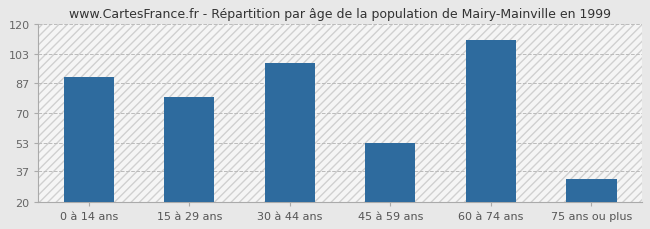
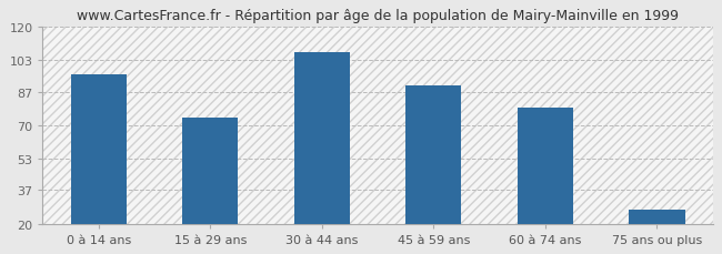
0 à 14 ans: 90 -> 96
15 à 29 ans: 79 -> 74
30 à 44 ans: 98 -> 107
45 à 59 ans: 53 -> 90
60 à 74 ans: 111 -> 79
75 ans ou plus: 33 -> 27
